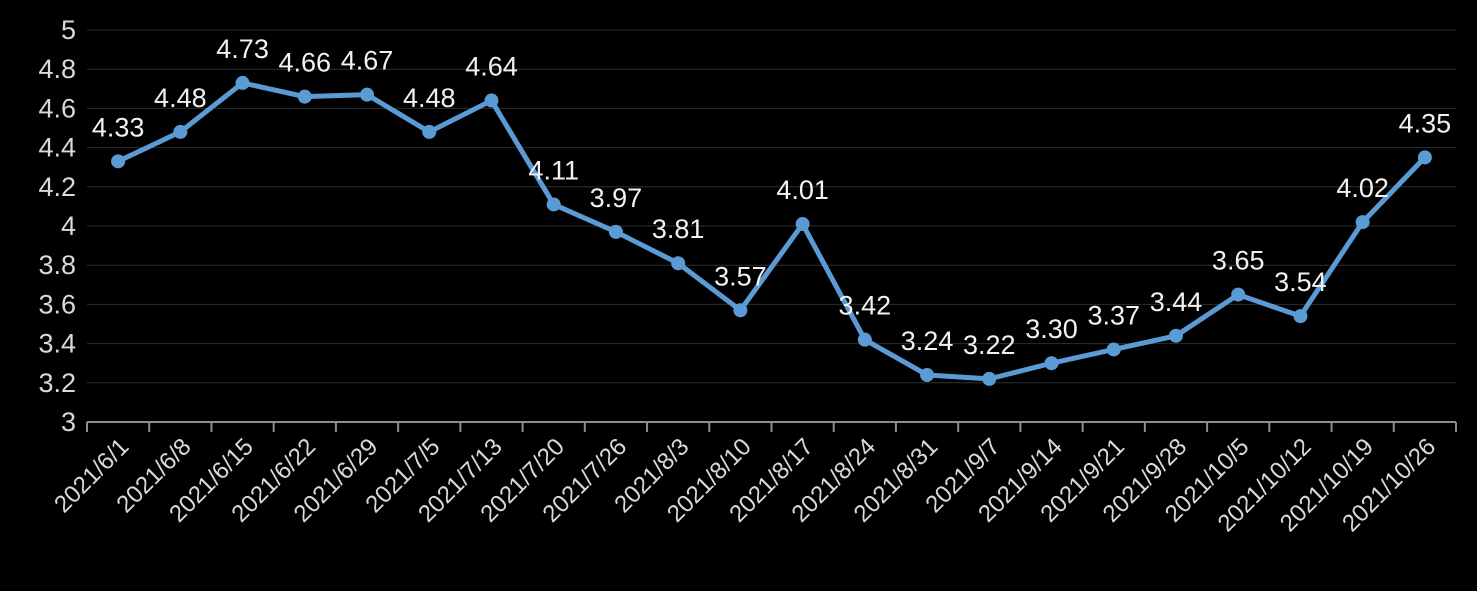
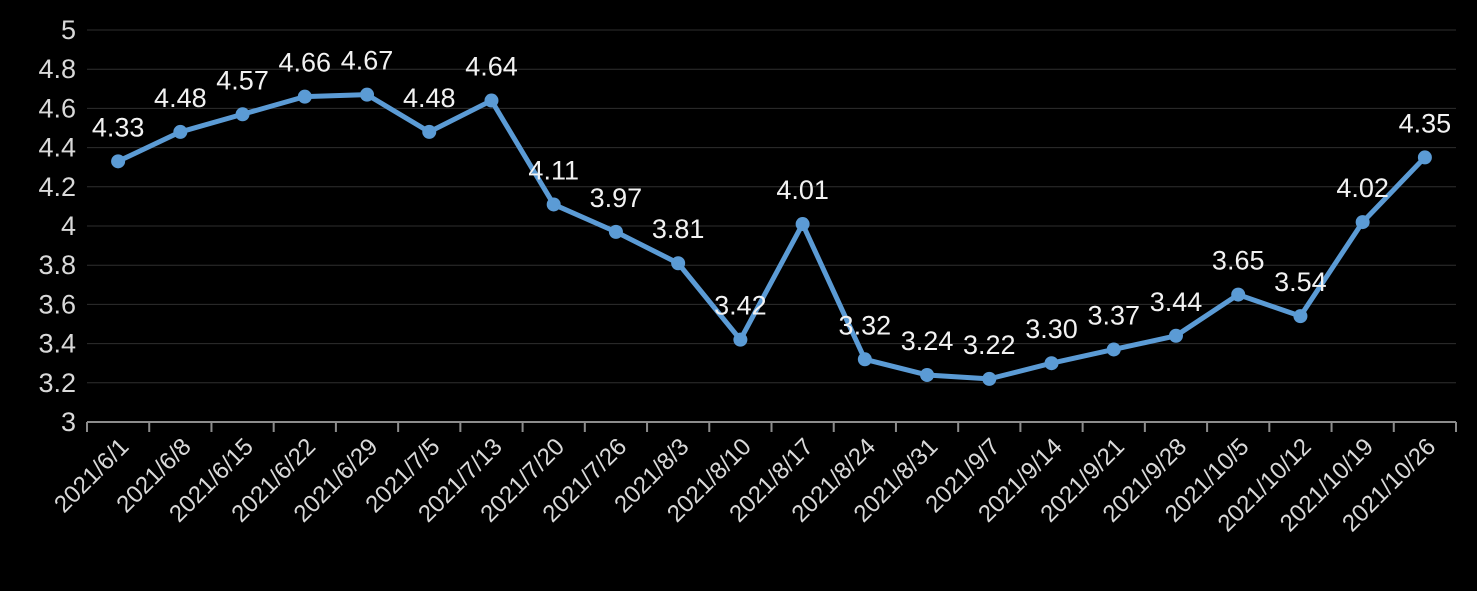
2021/6/15: 4.73 -> 4.57
2021/8/10: 3.57 -> 3.42
2021/8/24: 3.42 -> 3.32
